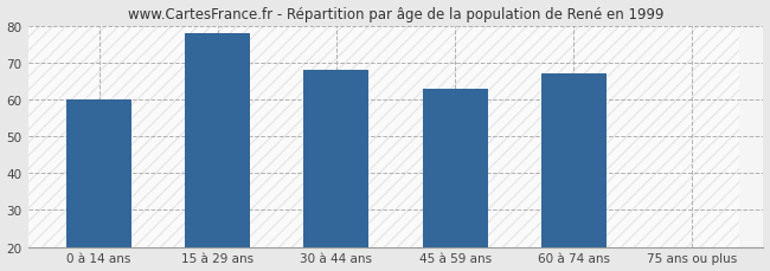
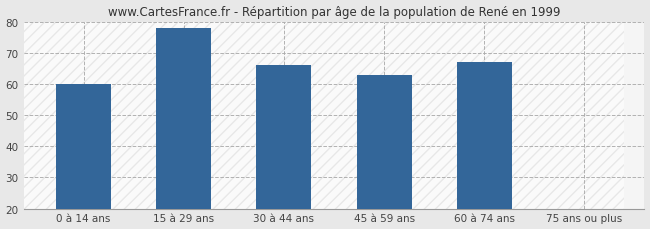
30 à 44 ans: 68 -> 66
